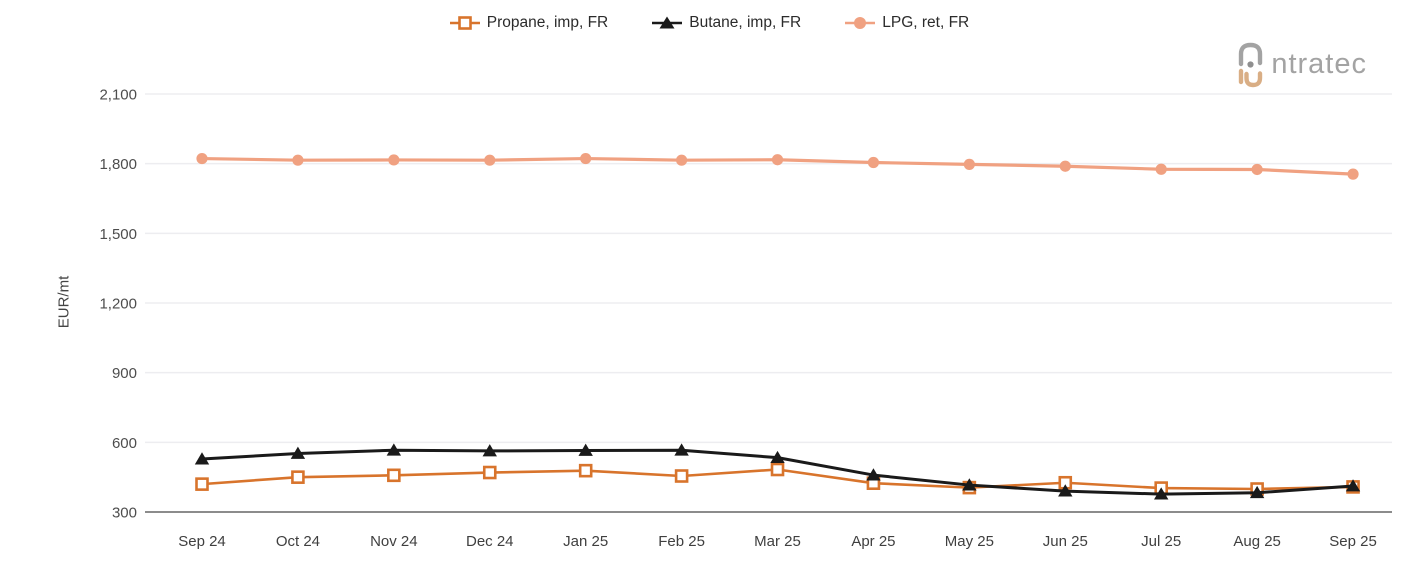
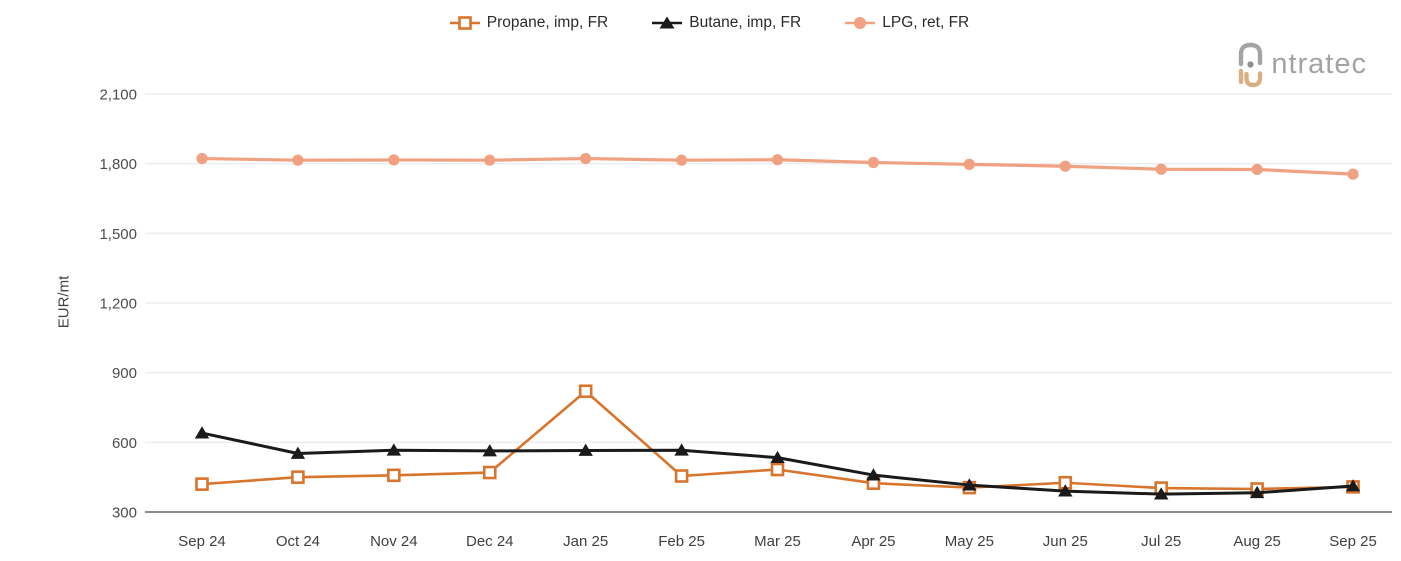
Butane, imp, FR/Sep 24: 530 -> 640
Propane, imp, FR/Jan 25: 480 -> 820
